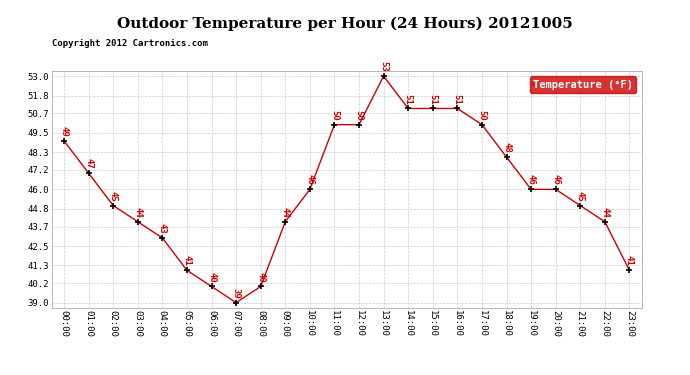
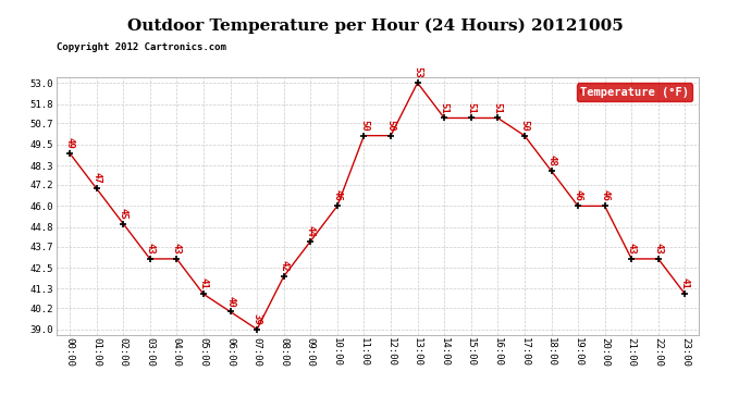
03:00: 44 -> 43
08:00: 40 -> 42
21:00: 45 -> 43
22:00: 44 -> 43
